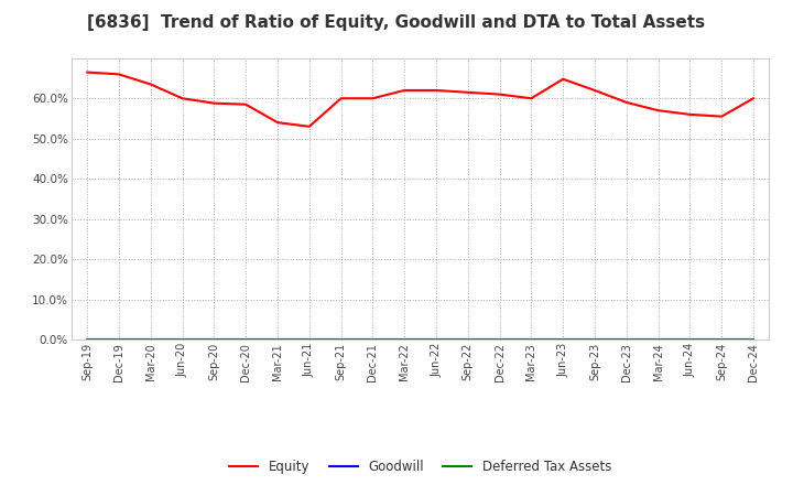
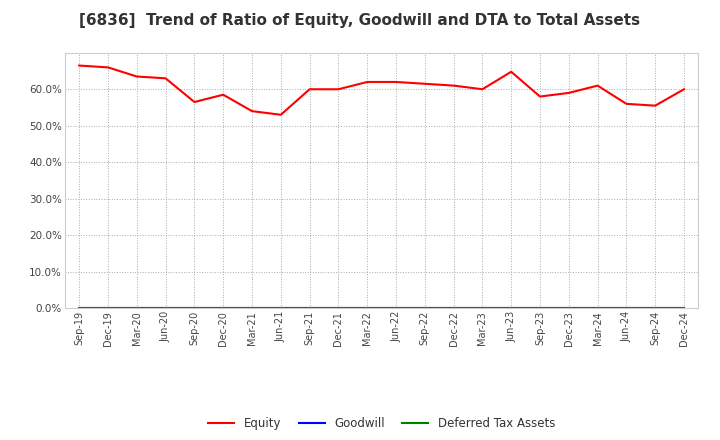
Equity/Jun-20: 60.0% -> 63.0%
Equity/Sep-20: 58.8% -> 56.5%
Equity/Sep-23: 62.0% -> 58.0%
Equity/Mar-24: 57.0% -> 61.0%
